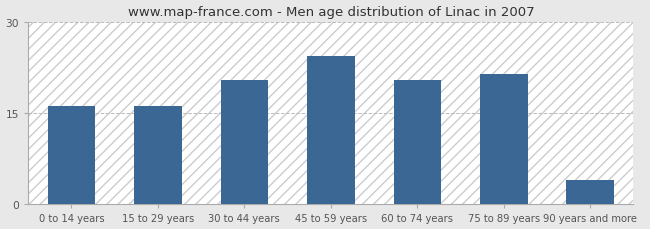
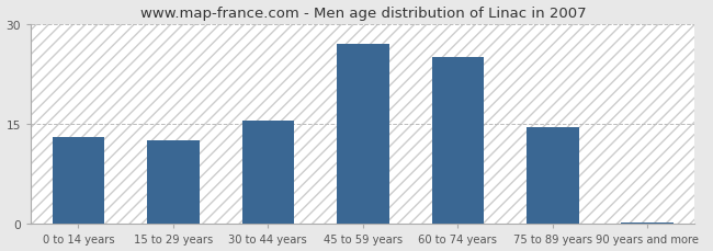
0 to 14 years: 16.2 -> 13.0
15 to 29 years: 16.2 -> 12.5
30 to 44 years: 20.4 -> 15.5
45 to 59 years: 24.4 -> 27.0
60 to 74 years: 20.4 -> 25.0
75 to 89 years: 21.4 -> 14.5
90 years and more: 4.0 -> 0.3
